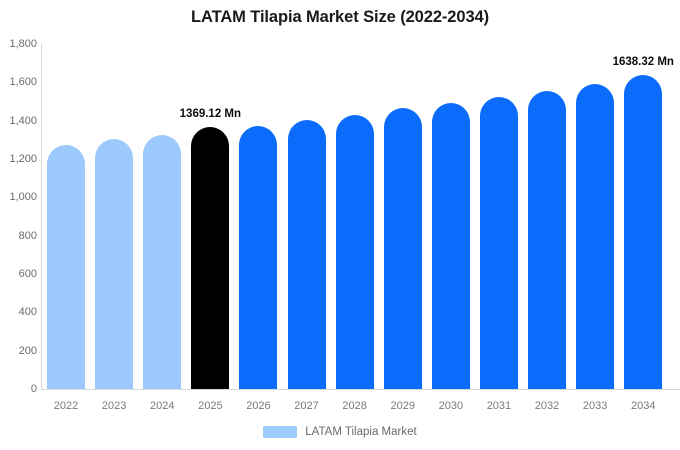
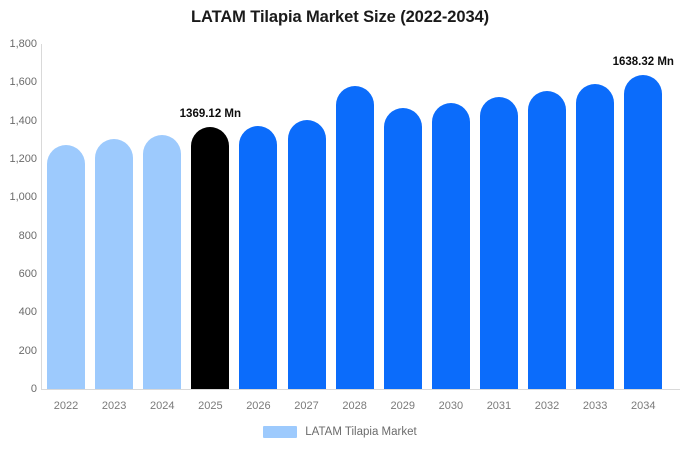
2028: 1430 -> 1580
